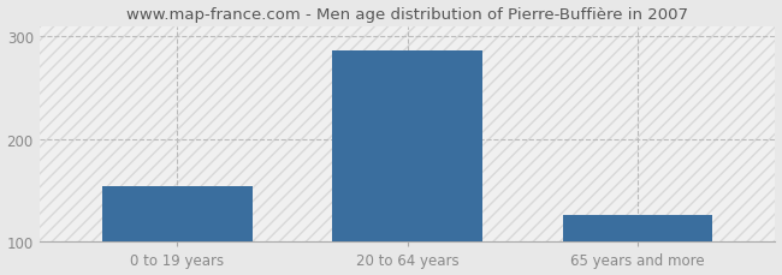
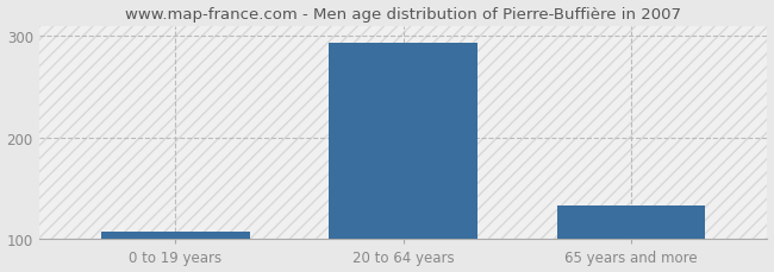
0 to 19 years: 154 -> 107
20 to 64 years: 286 -> 293
65 years and more: 126 -> 133
